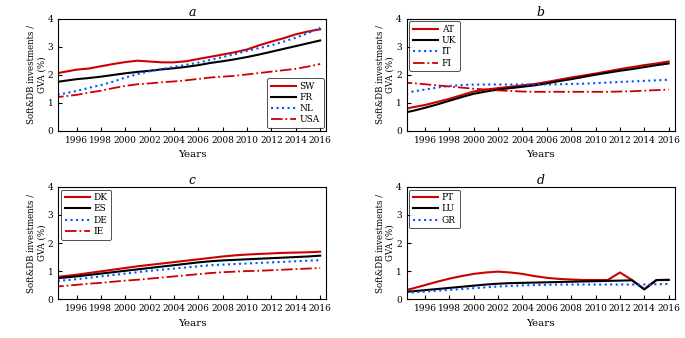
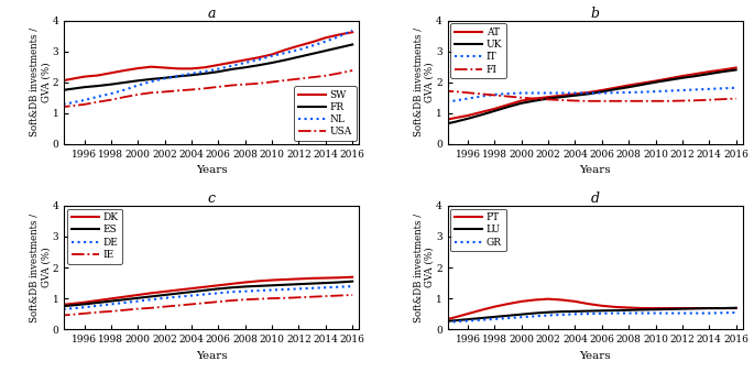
d/PT/2012: 0.95 -> 0.68
d/PT/2014: 0.35 -> 0.68
d/LU/2014: 0.35 -> 0.68
